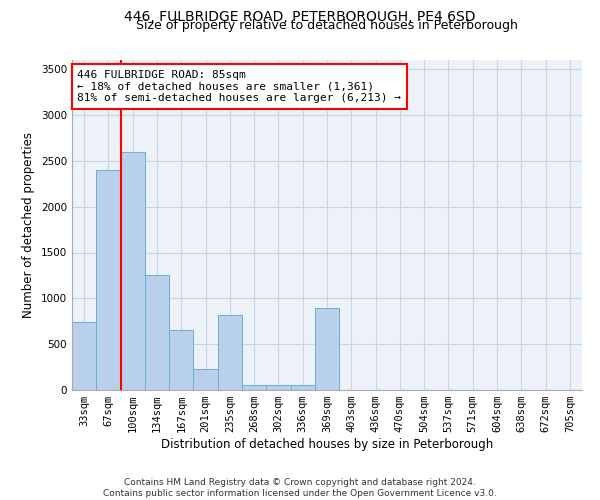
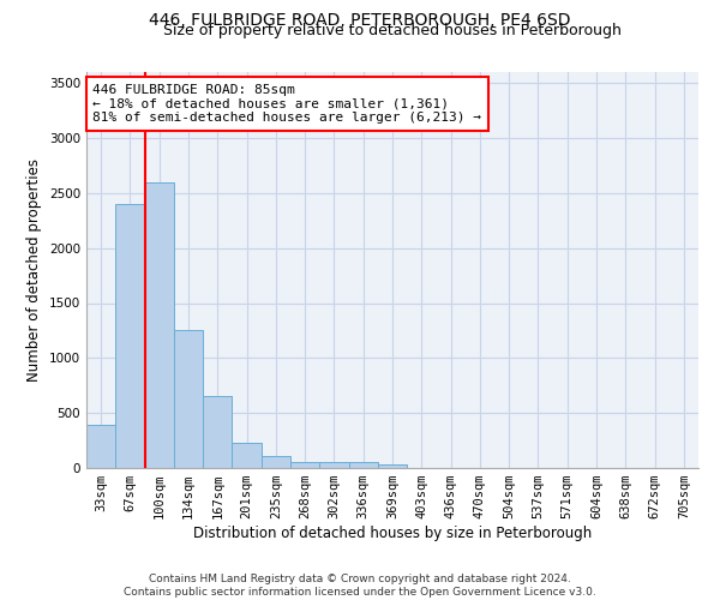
33sqm: 740 -> 390
235sqm: 820 -> 100
369sqm: 900 -> 30
